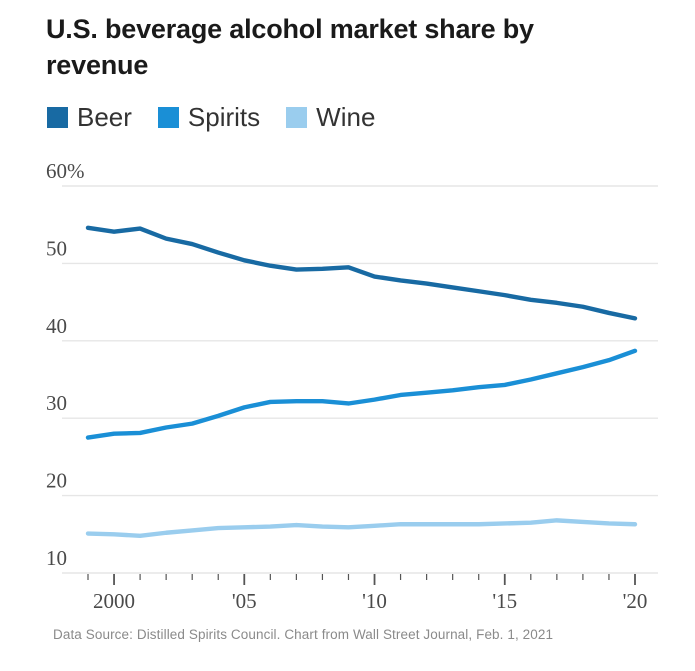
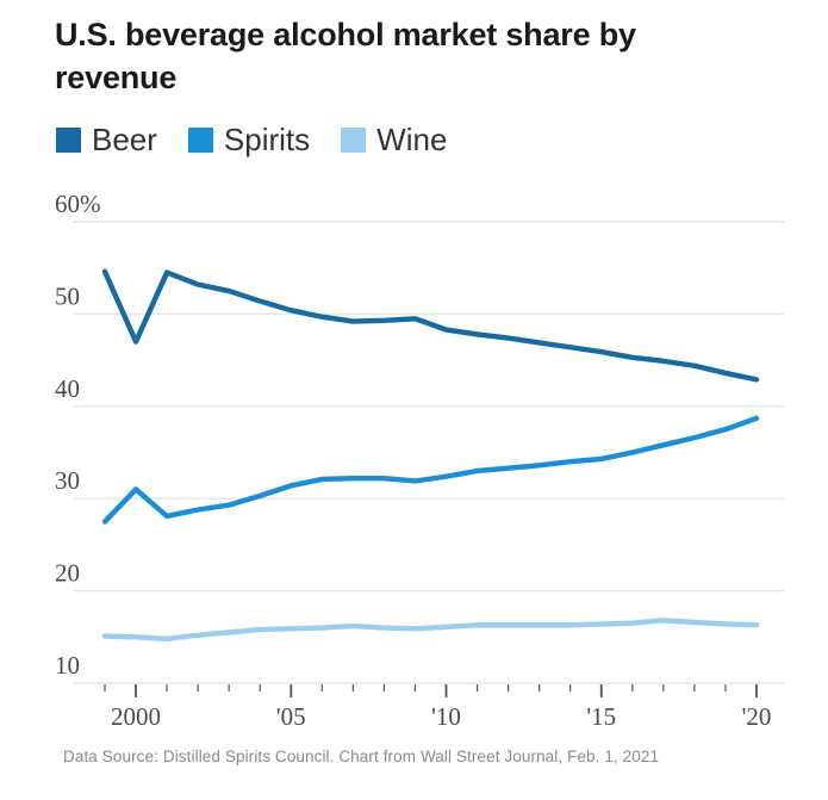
Beer/2000: 54% -> 47%
Spirits/2000: 28% -> 31%
